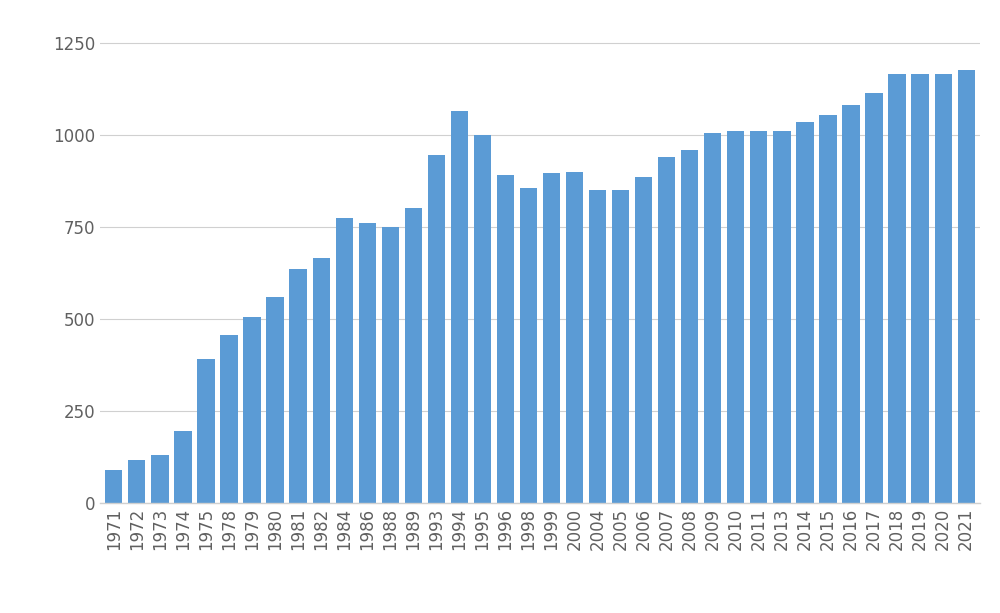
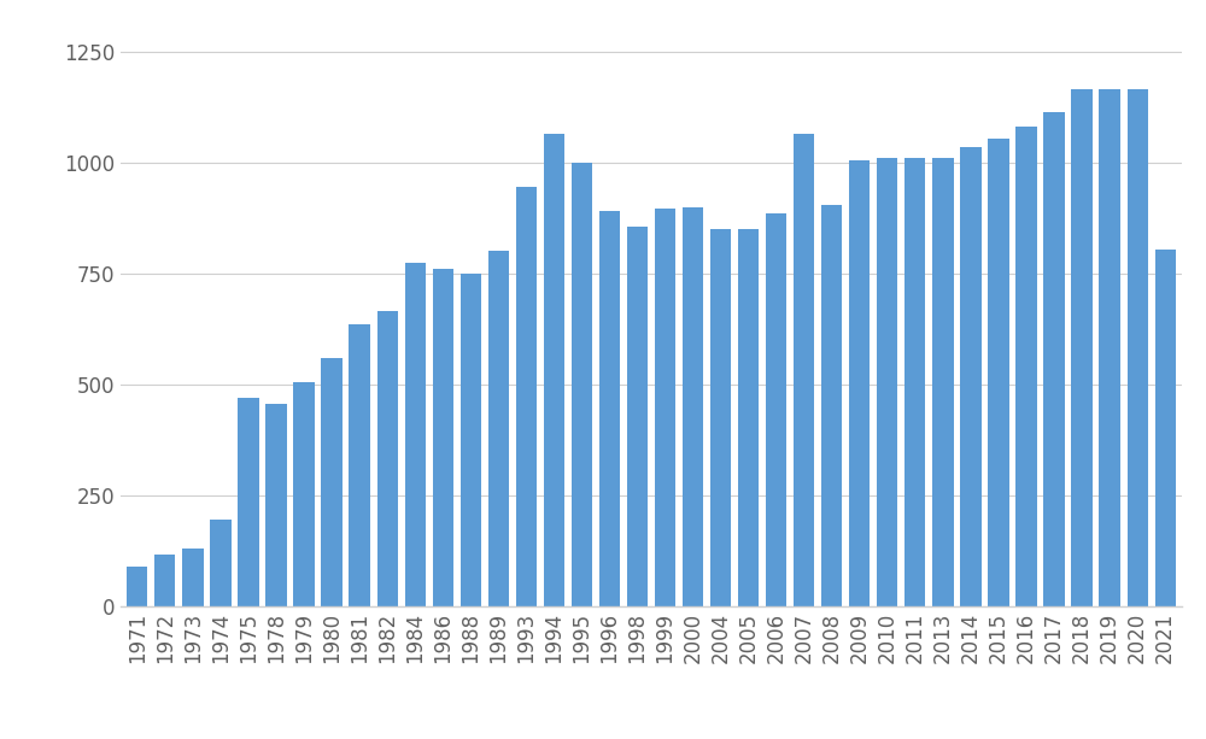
1975: 390 -> 470
2007: 940 -> 1065
2008: 960 -> 905
2021: 1175 -> 805
